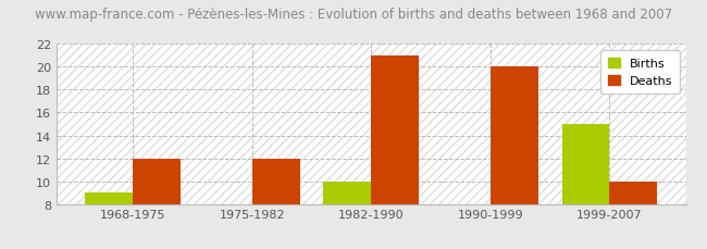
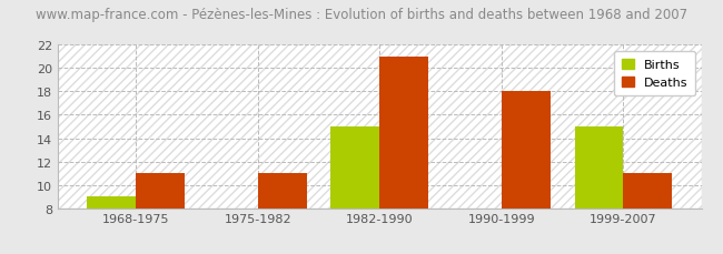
Deaths/1968-1975: 12 -> 11
Deaths/1975-1982: 12 -> 11
Births/1982-1990: 10 -> 15
Deaths/1990-1999: 20 -> 18
Deaths/1999-2007: 10 -> 11
